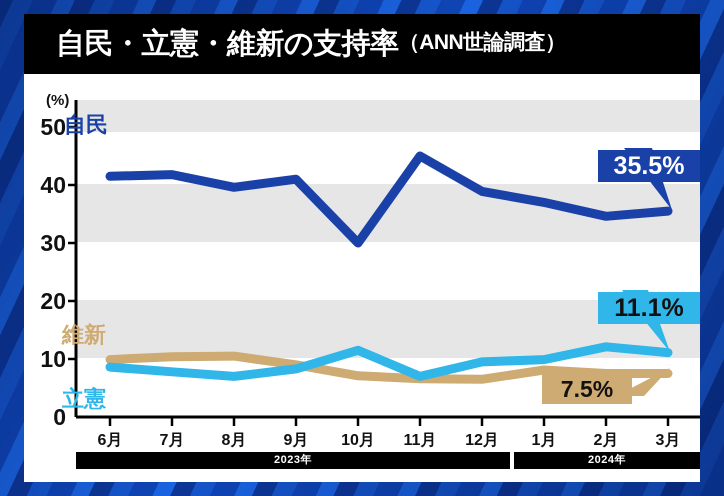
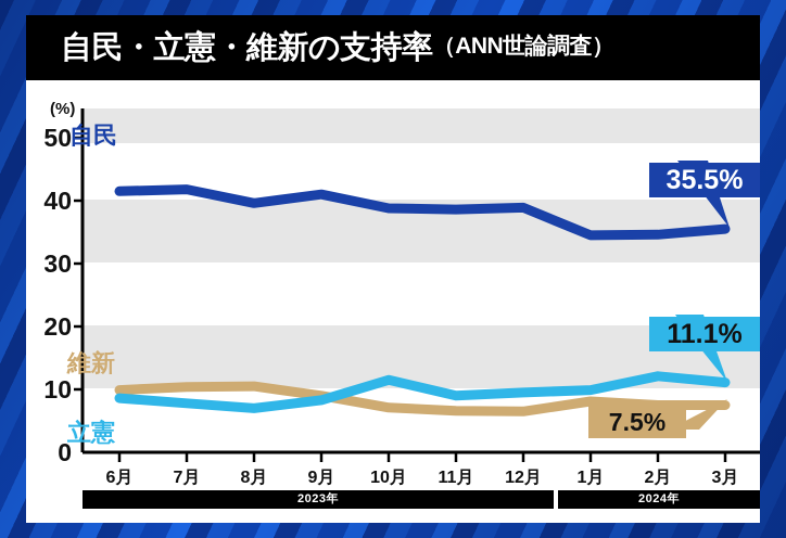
自民/10月: 30 -> 39
自民/11月: 45 -> 39
立憲/11月: 7 -> 9
自民/1月: 37 -> 34
